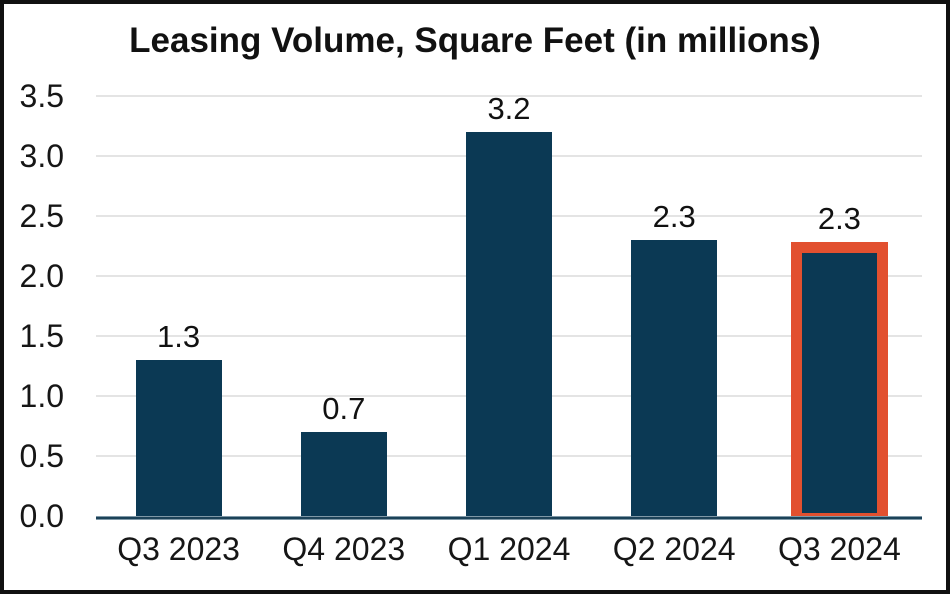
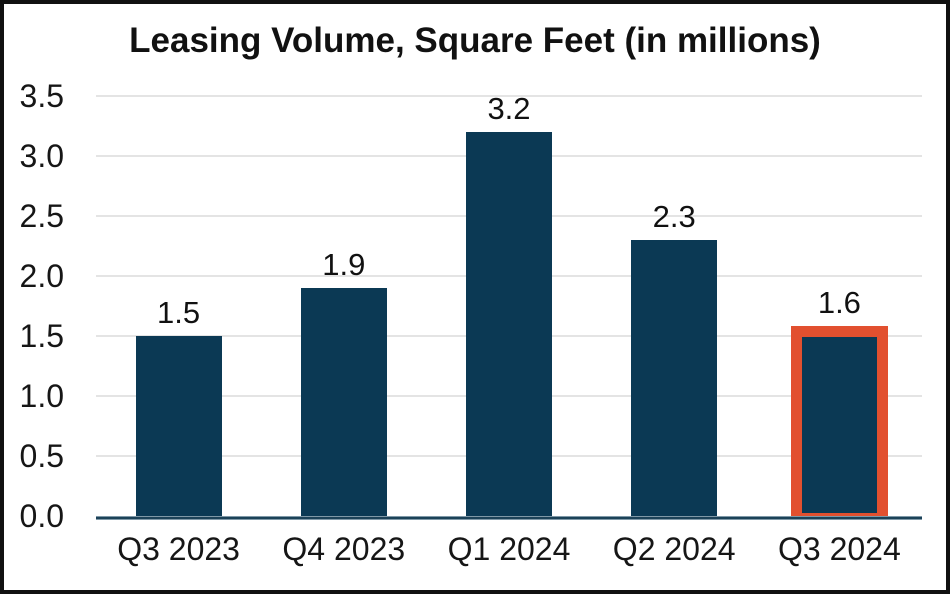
Q3 2023: 1.3 -> 1.5
Q4 2023: 0.7 -> 1.9
Q3 2024: 2.3 -> 1.6
